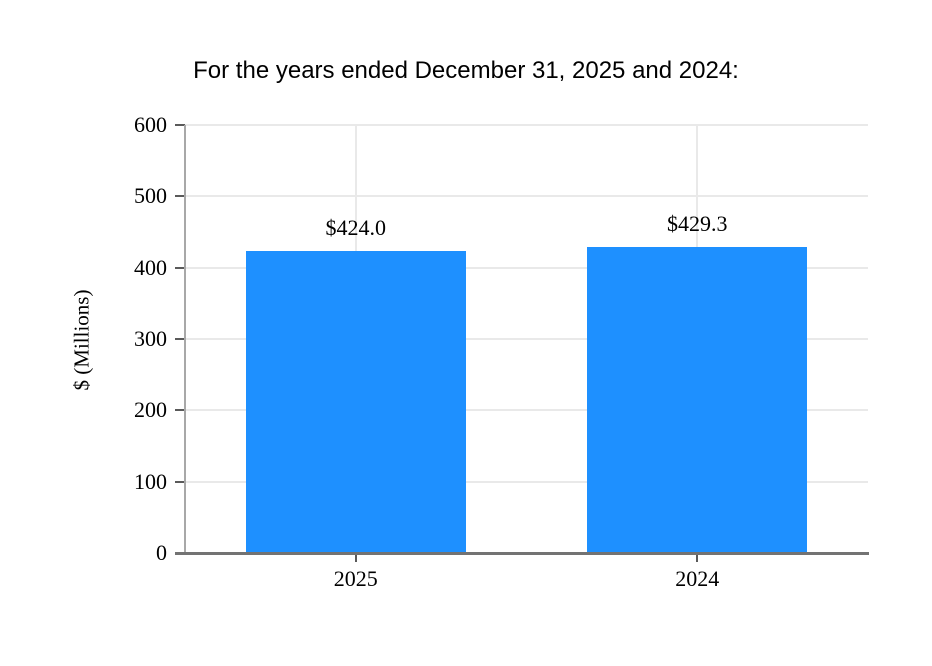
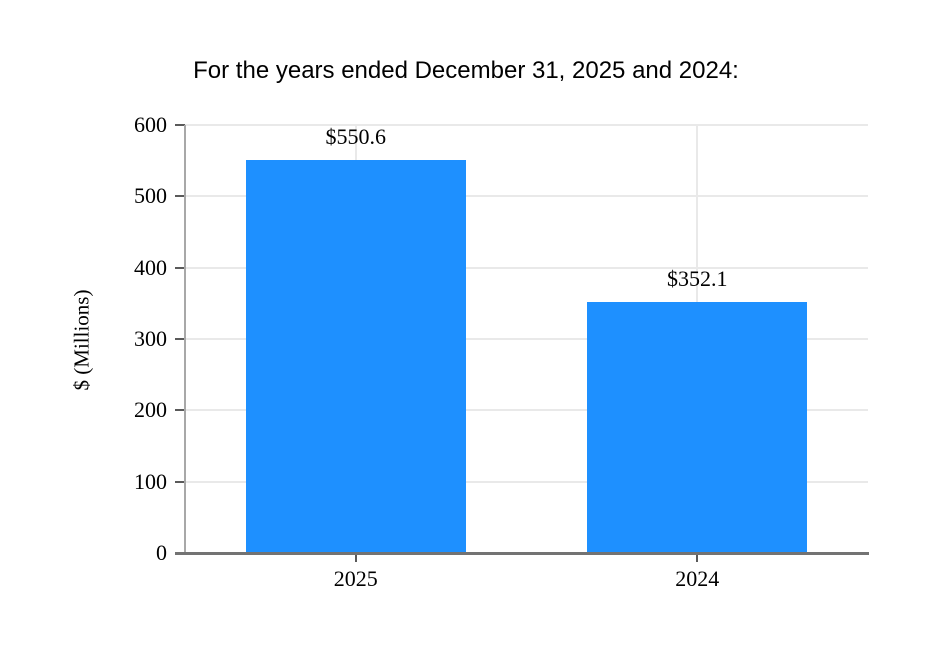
2025: $424.0 -> $550.6
2024: $429.3 -> $352.1
